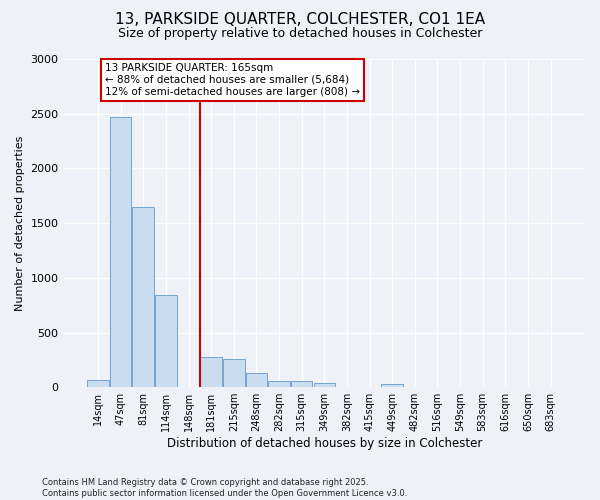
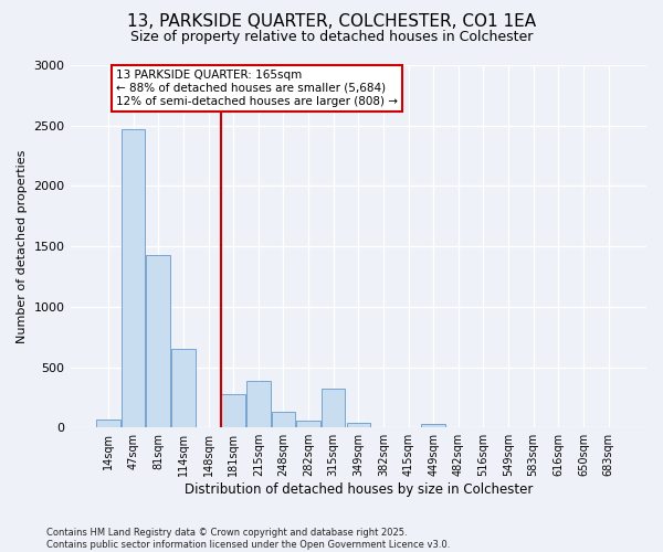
81sqm: 1650 -> 1430
114sqm: 840 -> 650
215sqm: 260 -> 390
315sqm: 60 -> 320
